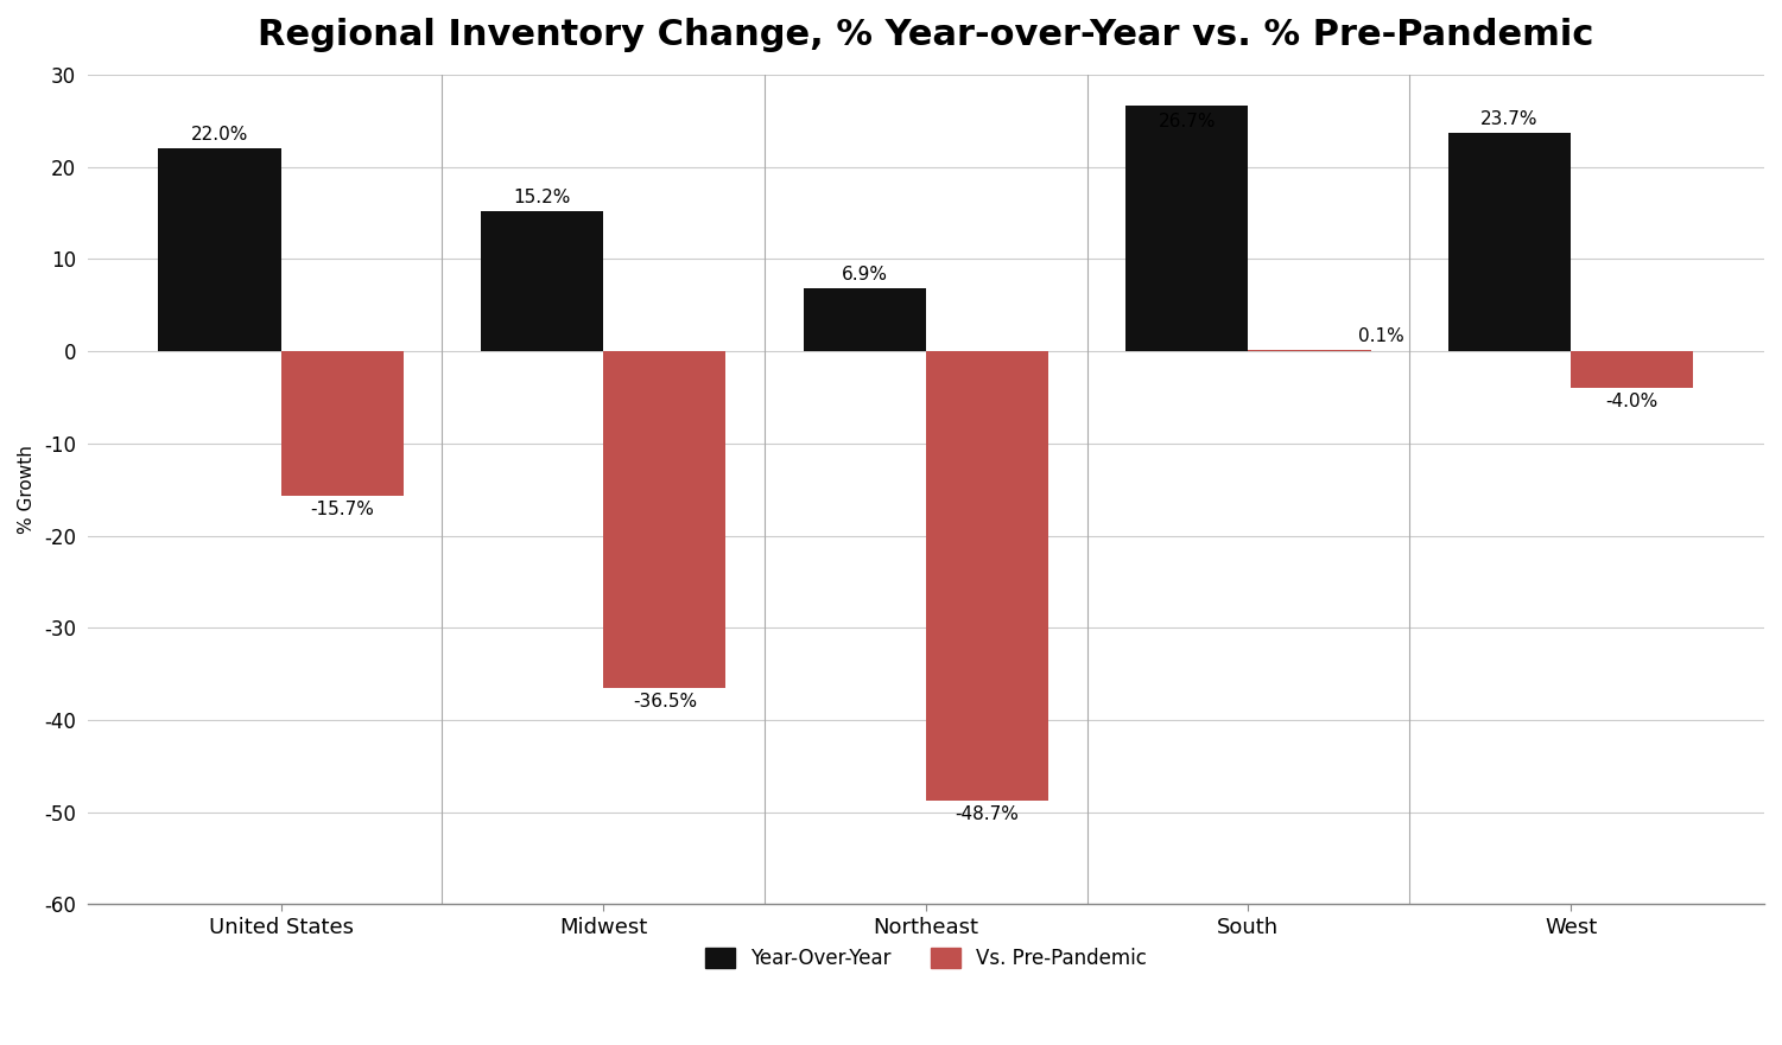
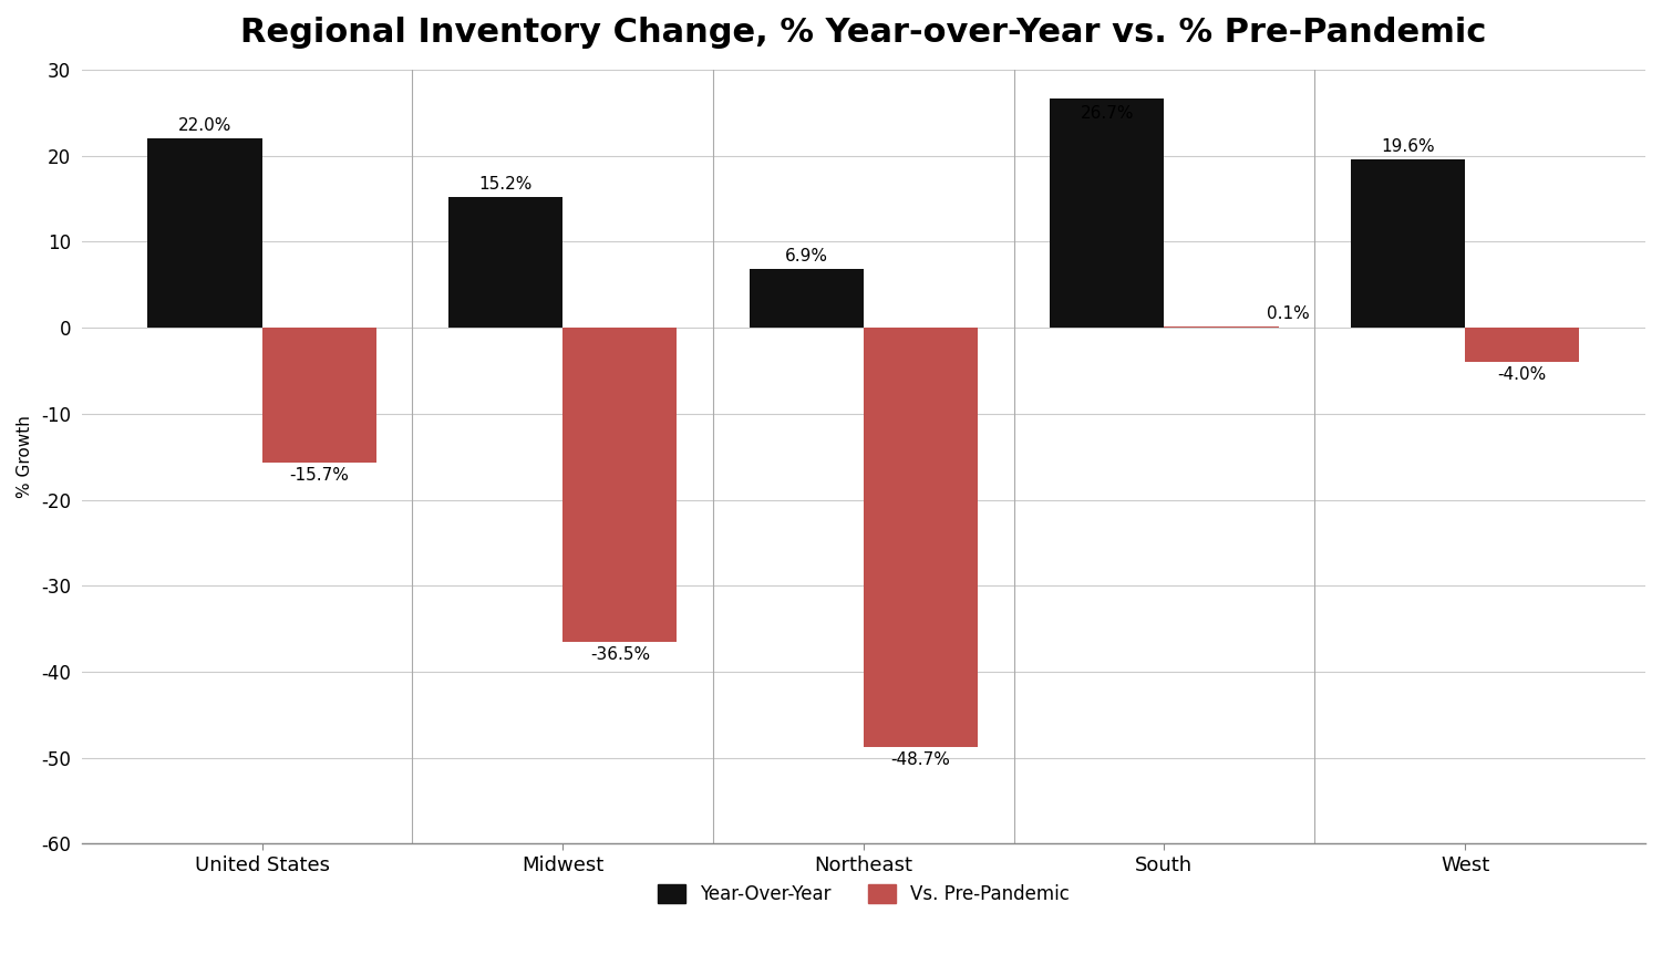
Year-Over-Year/West: 23.7% -> 19.6%
